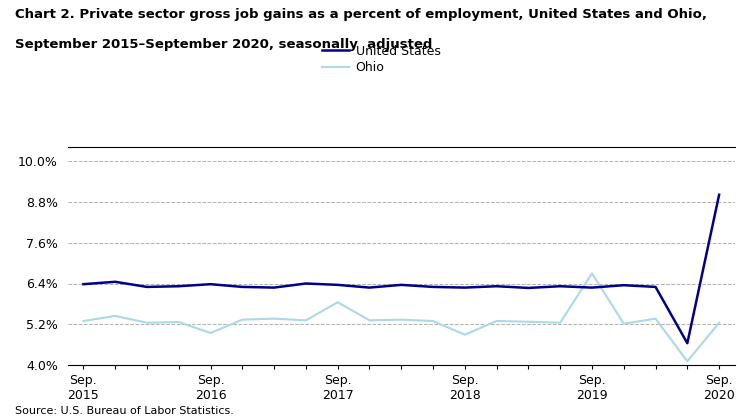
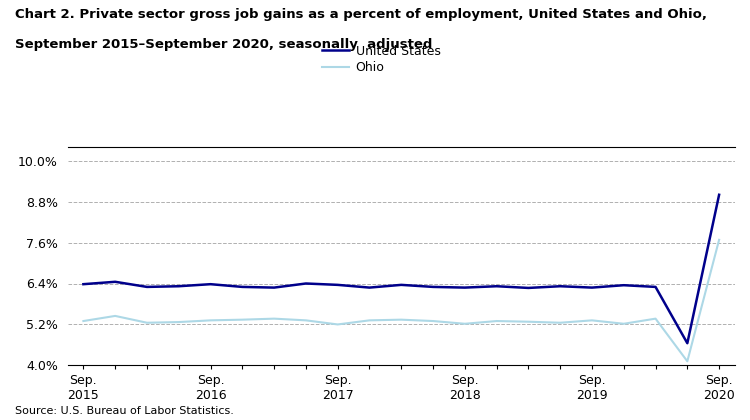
Ohio/Sep. 2016: 4.95% -> 5.32%
Ohio/Sep. 2017: 5.85% -> 5.20%
Ohio/Sep. 2018: 4.90% -> 5.22%
Ohio/Sep. 2019: 6.70% -> 5.32%
Ohio/Sep. 2020: 5.25% -> 7.68%
